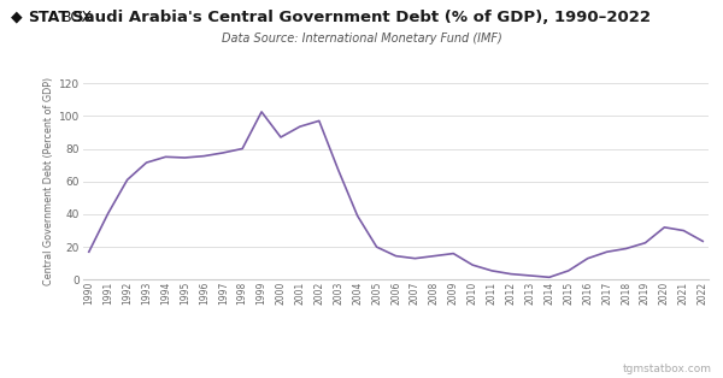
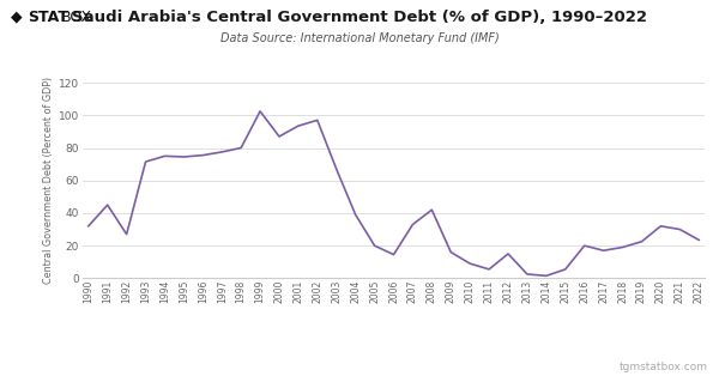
1990: 17 -> 32
1991: 40 -> 45
1992: 61 -> 27
2007: 13 -> 33
2008: 14 -> 42
2012: 4 -> 15
2016: 13 -> 20
